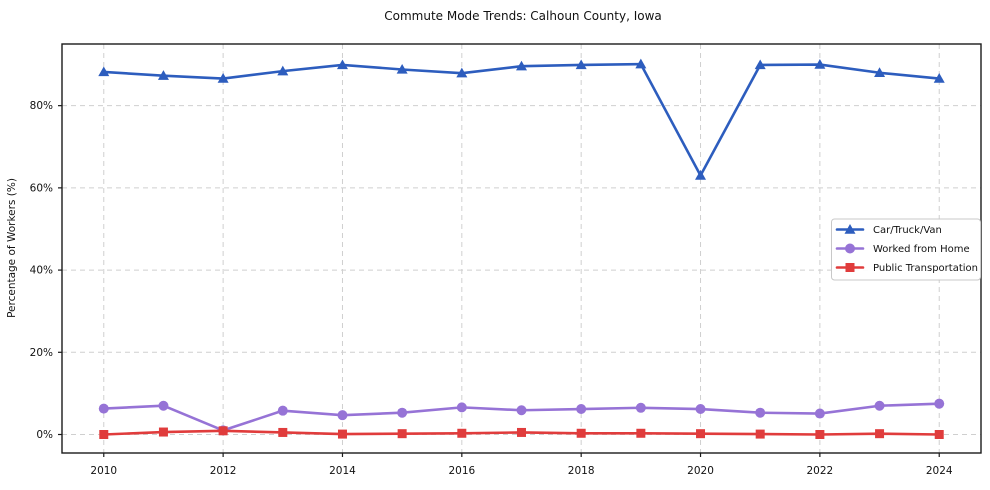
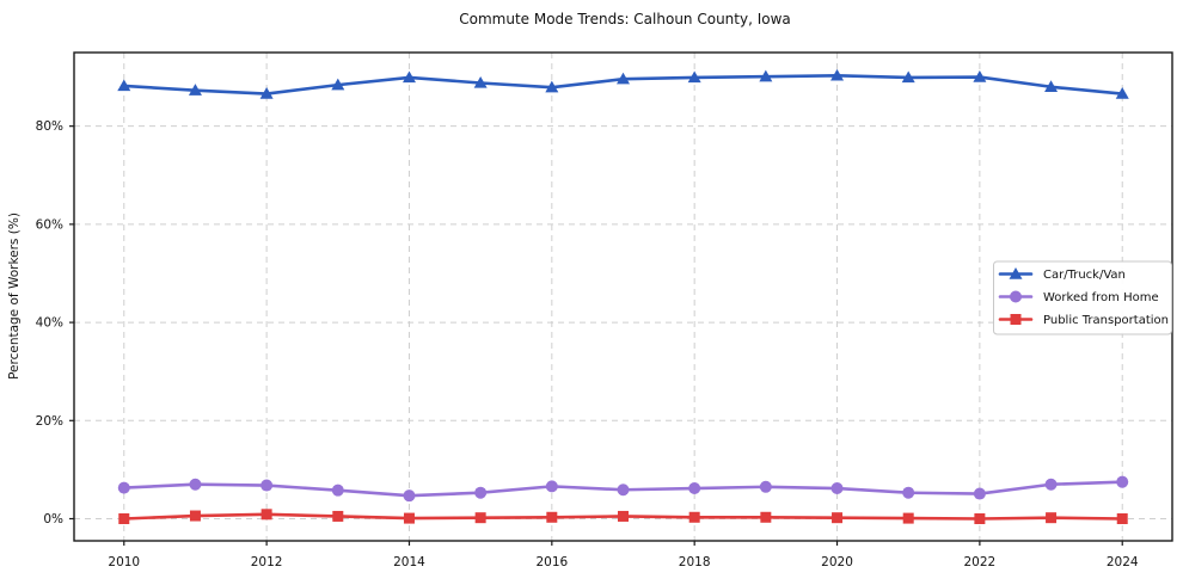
Worked from Home/2012: 1% -> 7%
Car/Truck/Van/2020: 63% -> 90%
